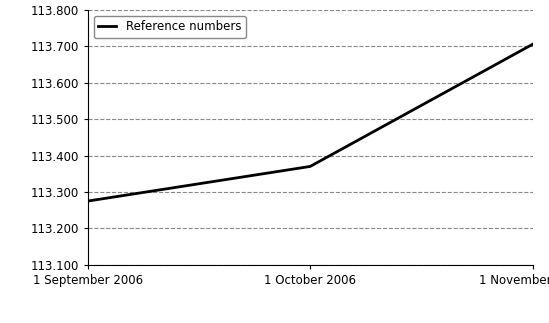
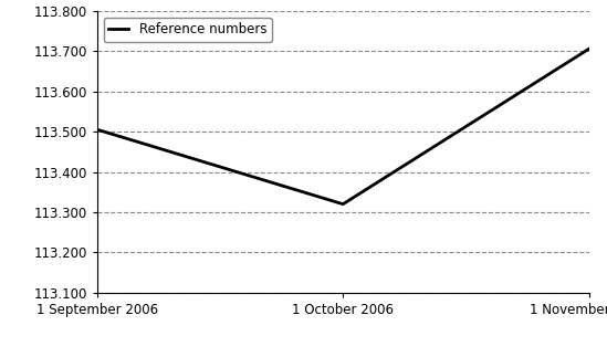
1 September 2006: 113.275 -> 113.505
1 October 2006: 113.370 -> 113.320
